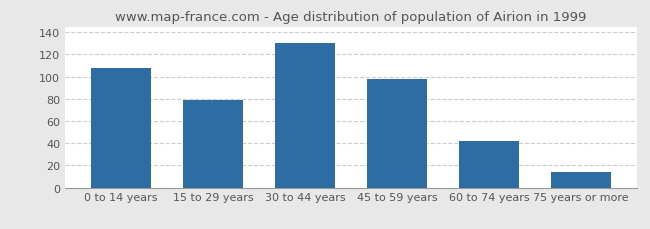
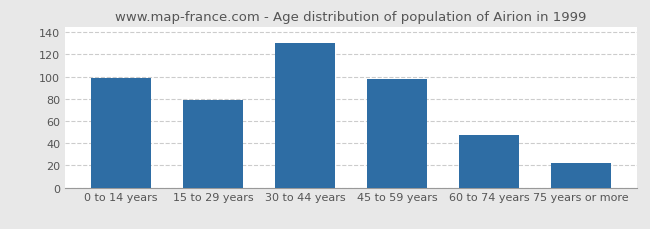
0 to 14 years: 108 -> 99
60 to 74 years: 42 -> 47
75 years or more: 14 -> 22
